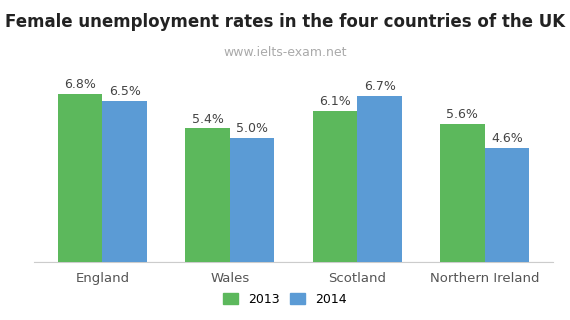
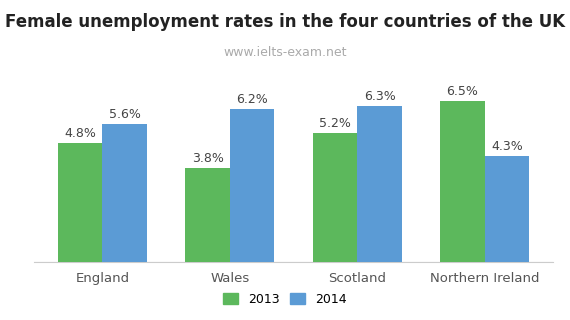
2013/England: 6.8% -> 4.8%
2014/England: 6.5% -> 5.6%
2013/Wales: 5.4% -> 3.8%
2014/Wales: 5.0% -> 6.2%
2013/Scotland: 6.1% -> 5.2%
2014/Scotland: 6.7% -> 6.3%
2013/Northern Ireland: 5.6% -> 6.5%
2014/Northern Ireland: 4.6% -> 4.3%
